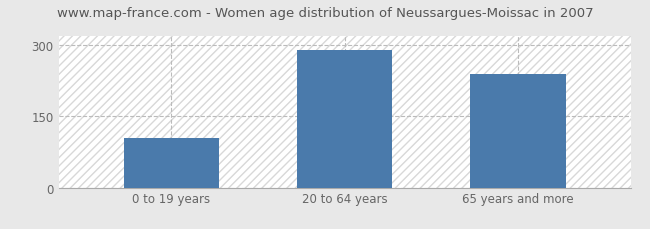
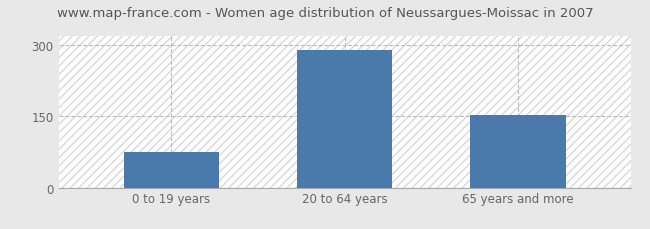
0 to 19 years: 105 -> 75
65 years and more: 240 -> 153
